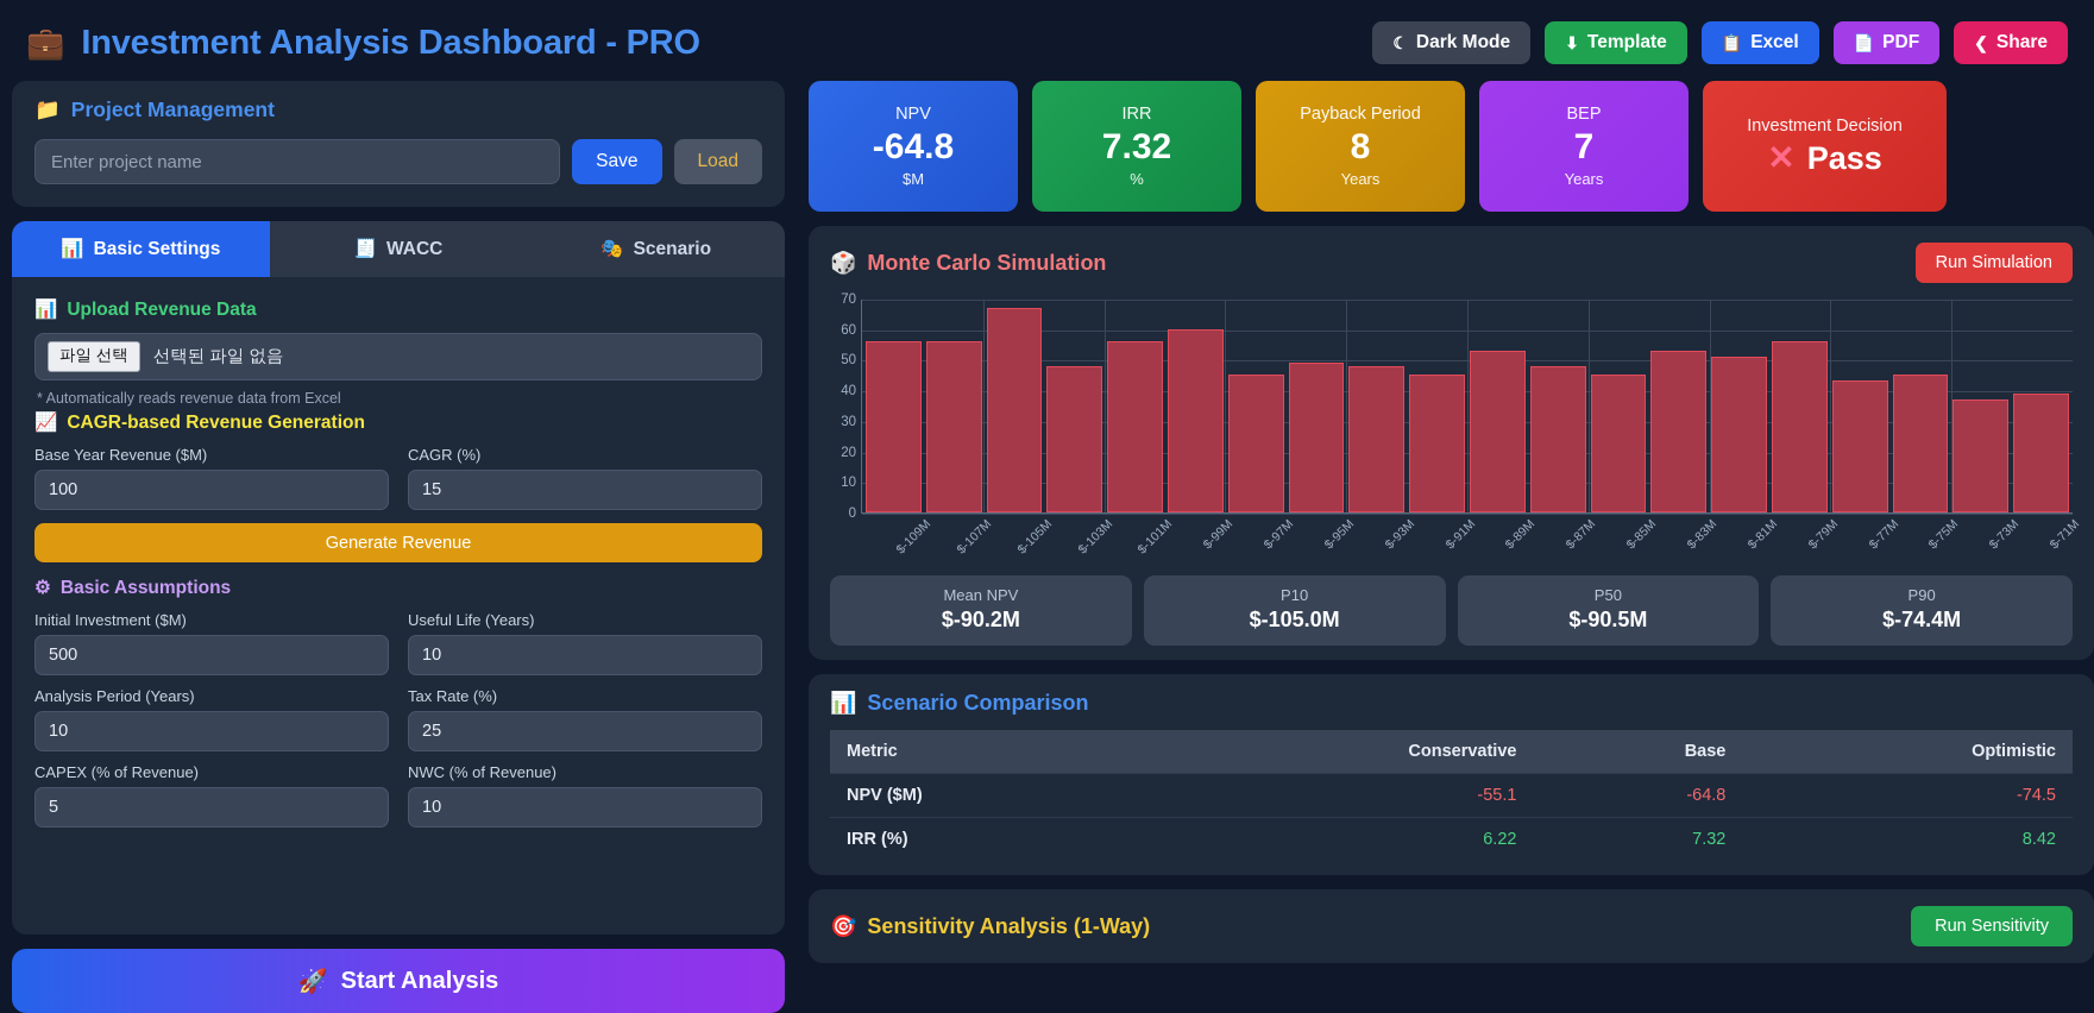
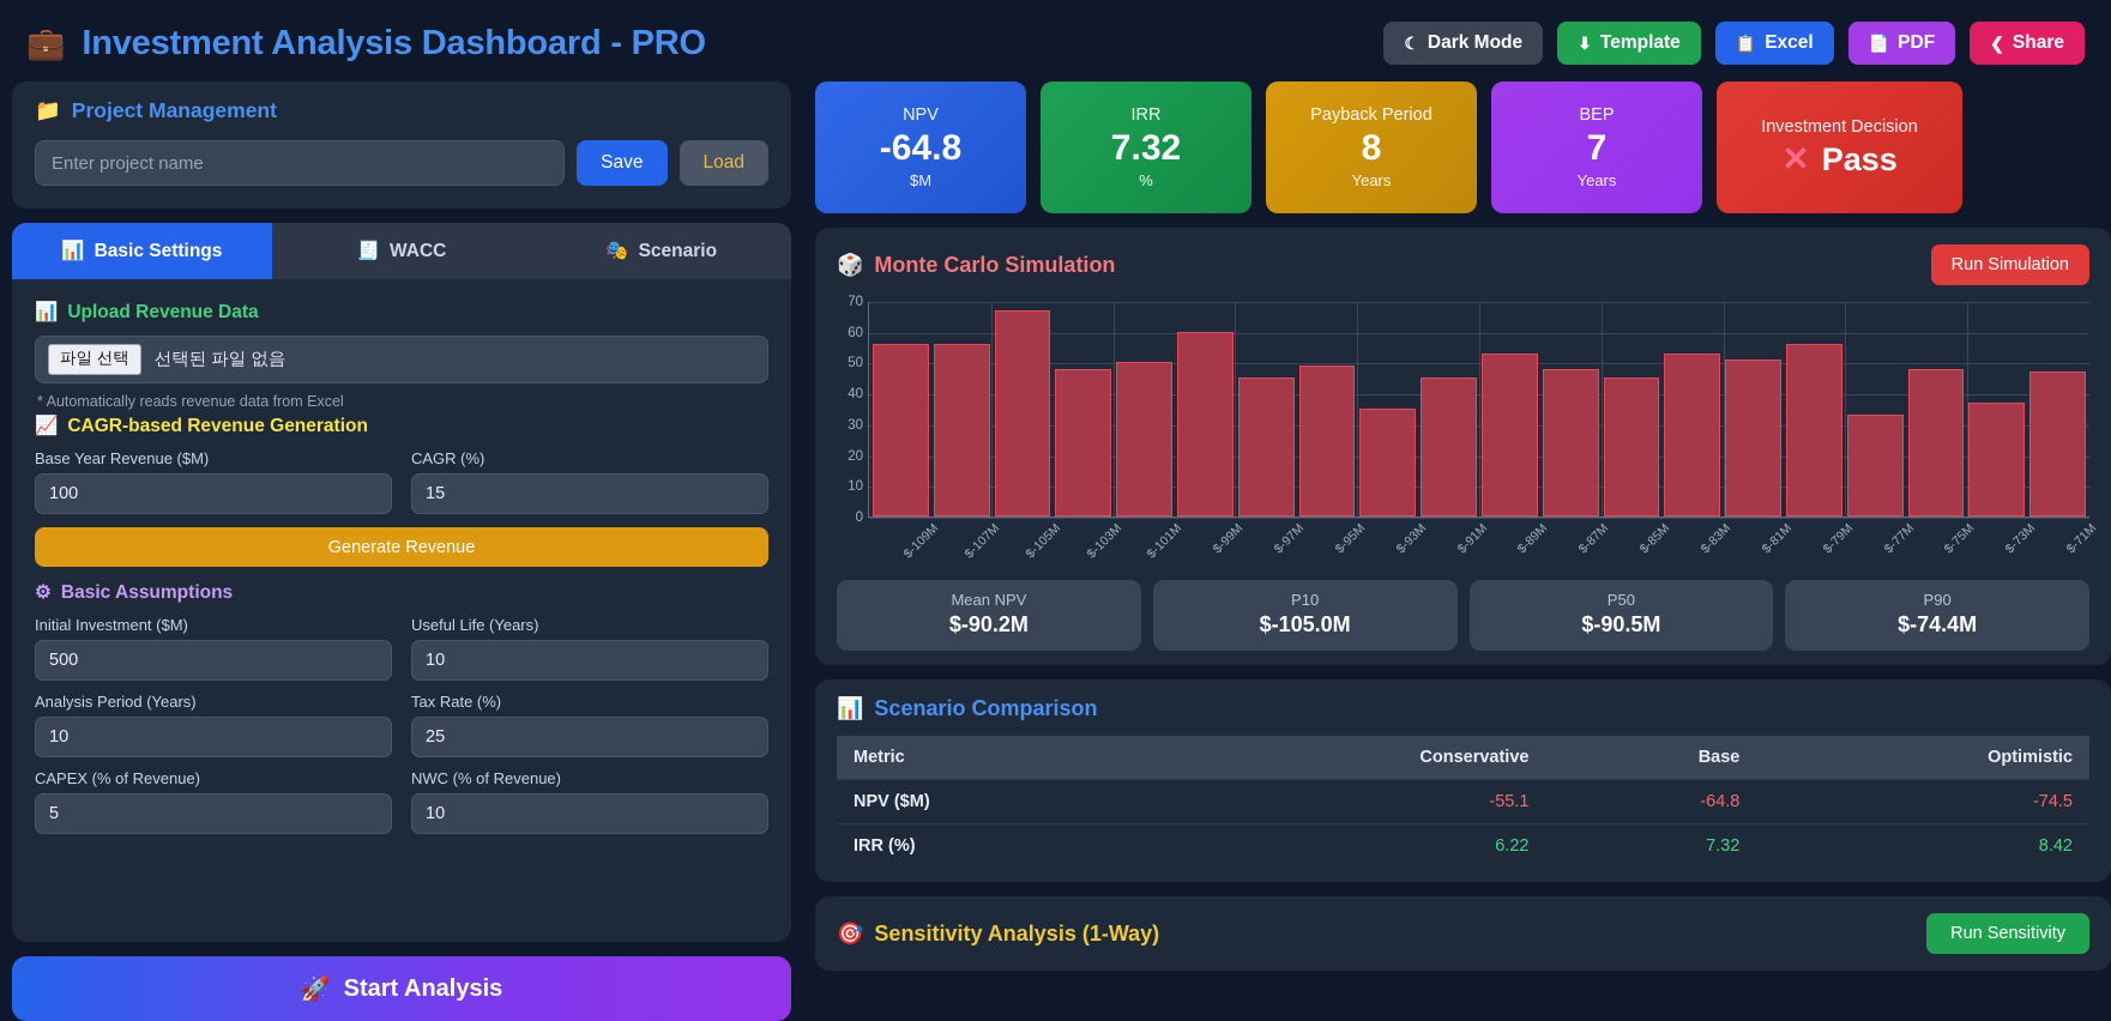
$-101M: 56 -> 50
$-93M: 48 -> 35
$-77M: 43 -> 33
$-75M: 45 -> 48
$-71M: 39 -> 47
